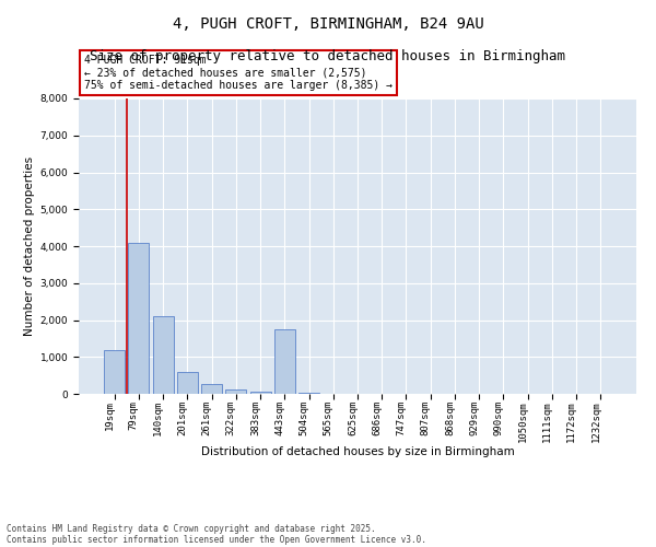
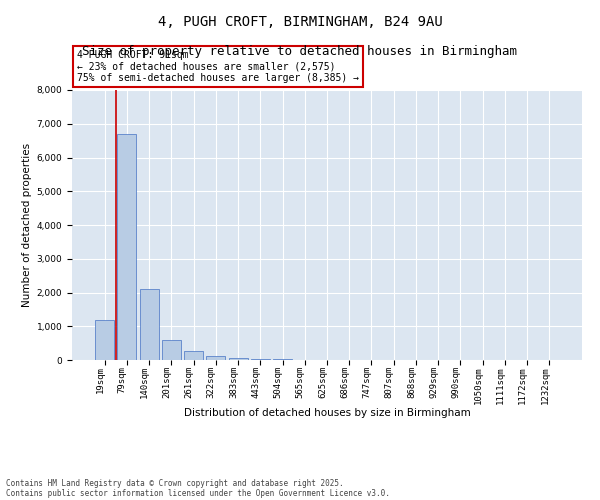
79sqm: 4,100 -> 6,700
443sqm: 1,750 -> 30
